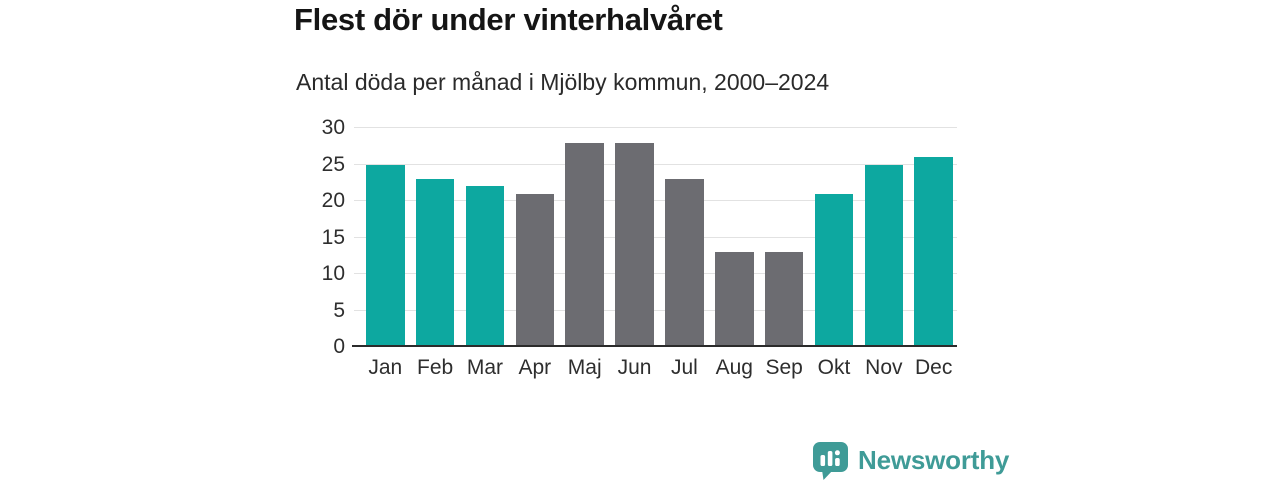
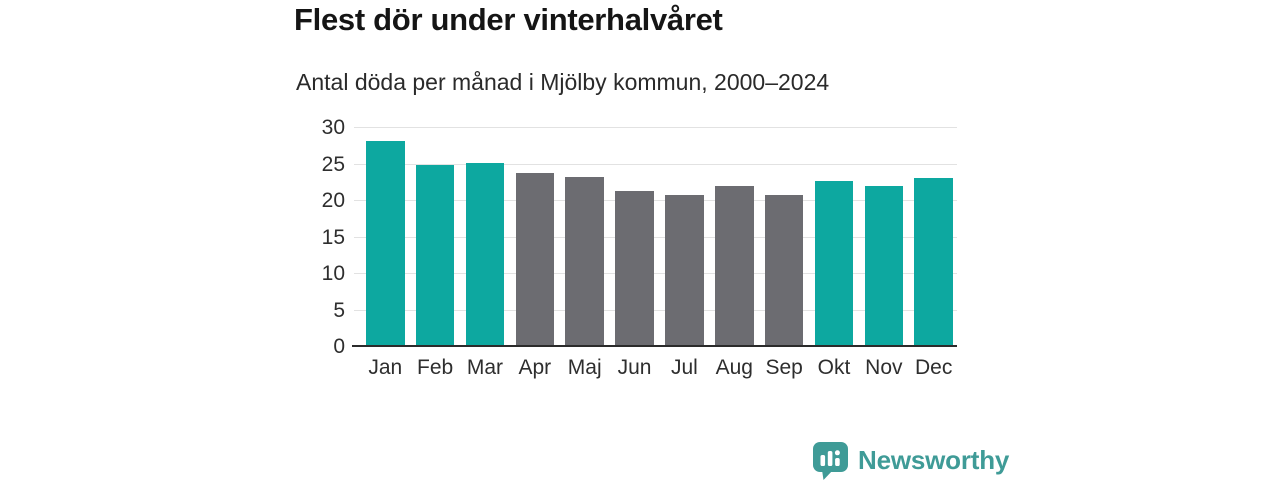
Jan: 25 -> 28
Feb: 23 -> 25
Mar: 22 -> 25
Apr: 21 -> 24
Maj: 28 -> 23
Jun: 28 -> 21
Jul: 23 -> 21
Aug: 13 -> 22
Sep: 13 -> 21
Okt: 21 -> 23
Nov: 25 -> 22
Dec: 26 -> 23
